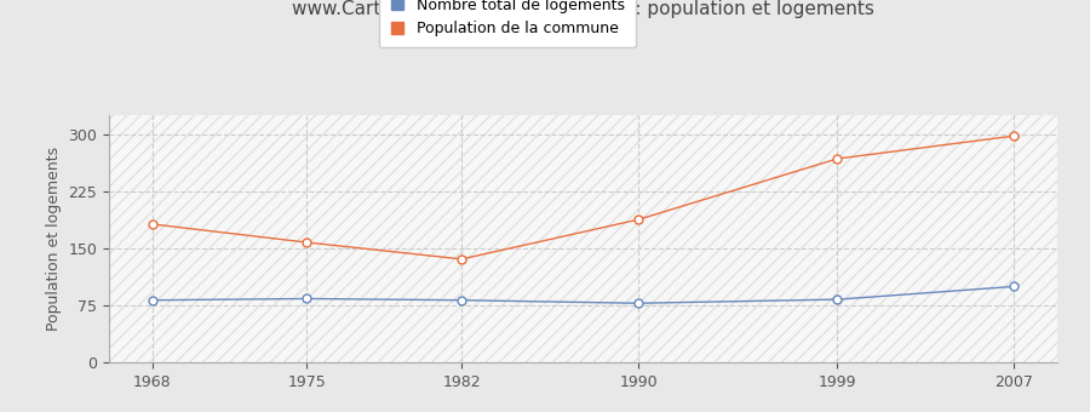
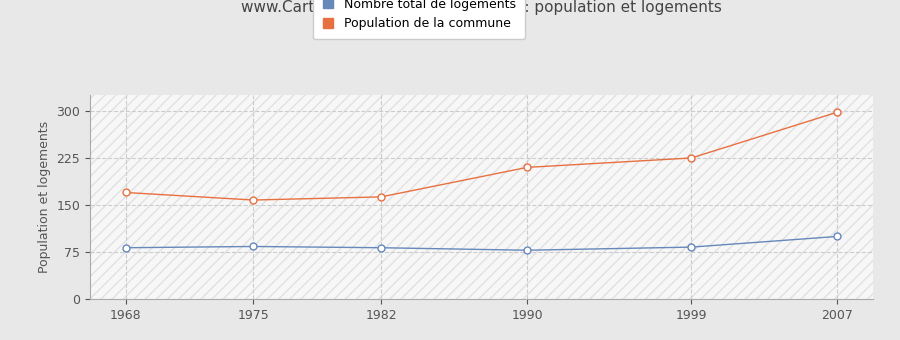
Population de la commune/1968: 182 -> 170
Population de la commune/1982: 136 -> 163
Population de la commune/1990: 188 -> 210
Population de la commune/1999: 268 -> 225
